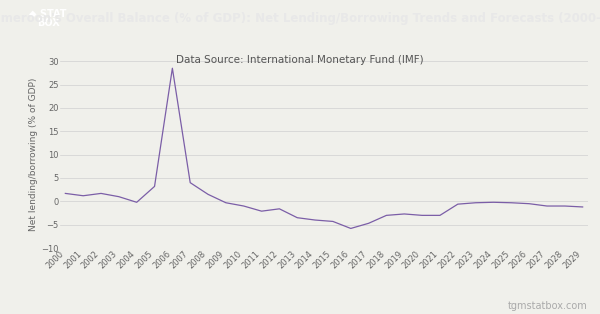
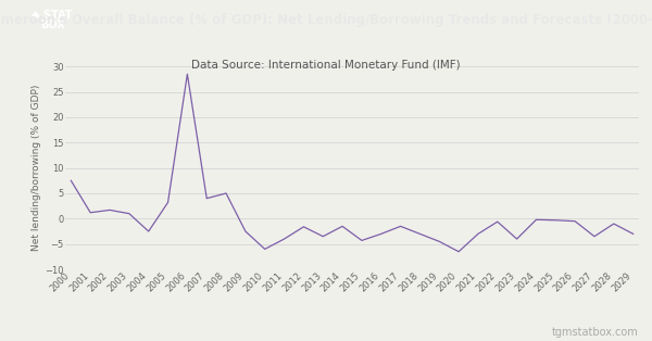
2000: 1.7 -> 7.5
2004: -0.2 -> -2.5
2008: 1.5 -> 5.0
2009: -0.3 -> -2.5
2010: -1.0 -> -6.0
2011: -2.1 -> -4.0
2014: -4.0 -> -1.5
2016: -5.8 -> -3.0
2017: -4.7 -> -1.5
2019: -2.7 -> -4.5
2020: -3.0 -> -6.5
2023: -0.3 -> -4.0
2027: -1.0 -> -3.5
2029: -1.2 -> -3.0
